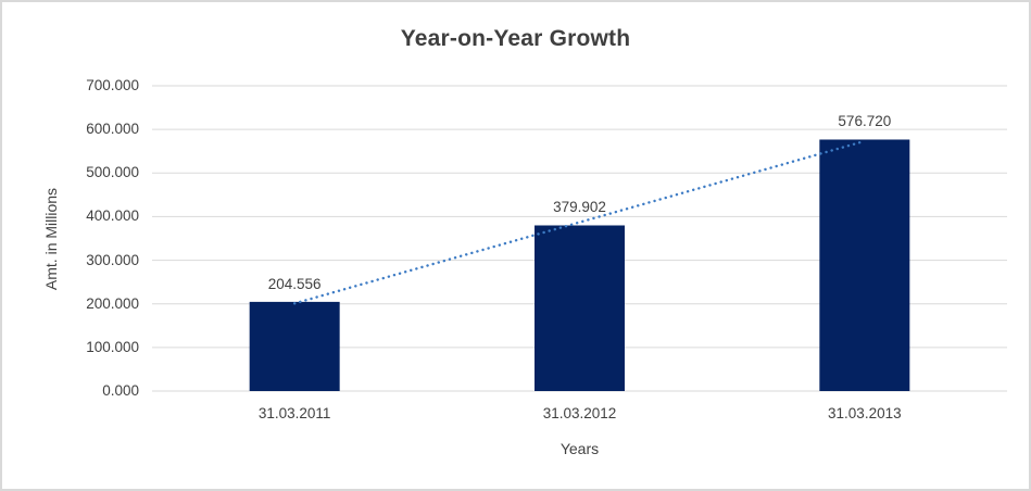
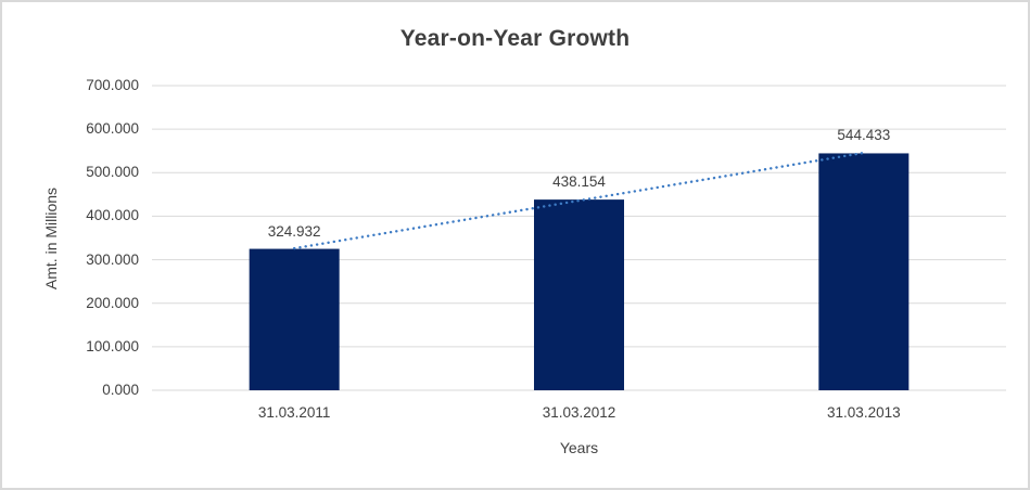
31.03.2011: 204.556 -> 324.932
31.03.2012: 379.902 -> 438.154
31.03.2013: 576.720 -> 544.433
